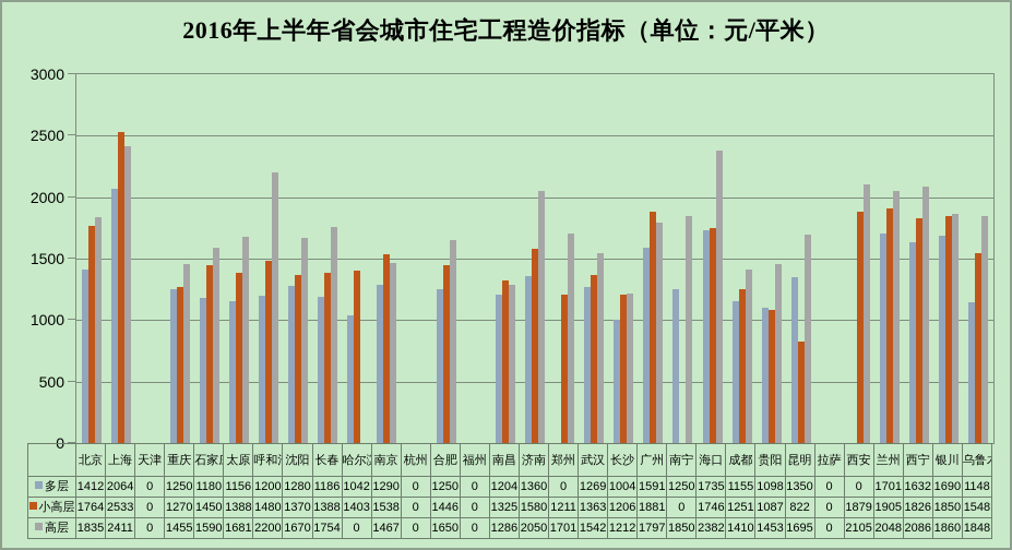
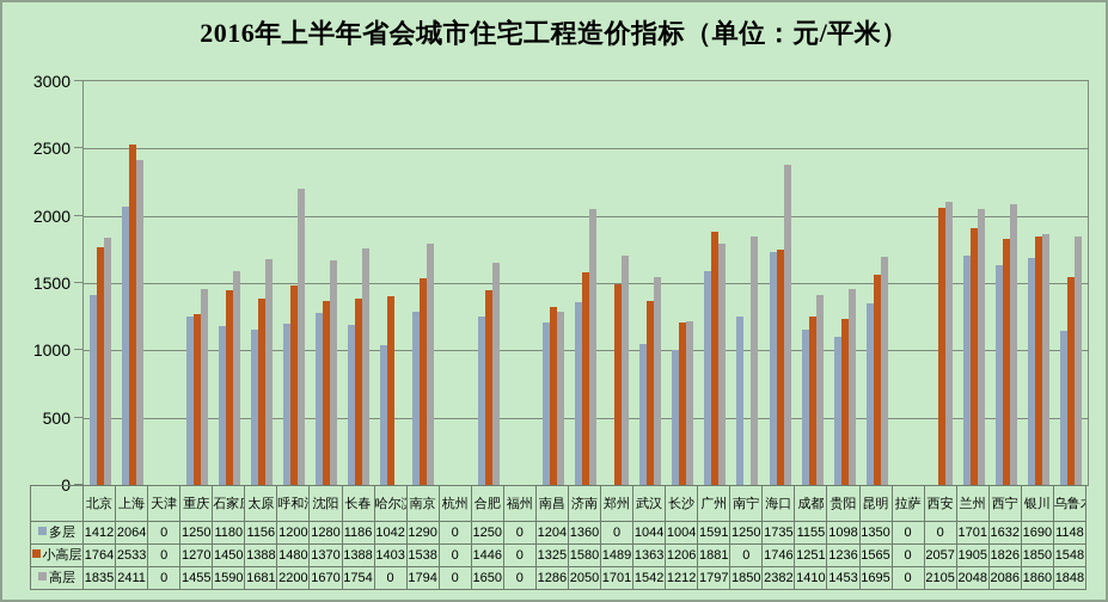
高层/南京: 1467 -> 1794
小高层/郑州: 1211 -> 1489
多层/武汉: 1269 -> 1044
小高层/贵阳: 1087 -> 1236
小高层/昆明: 822 -> 1565
小高层/西安: 1879 -> 2057
